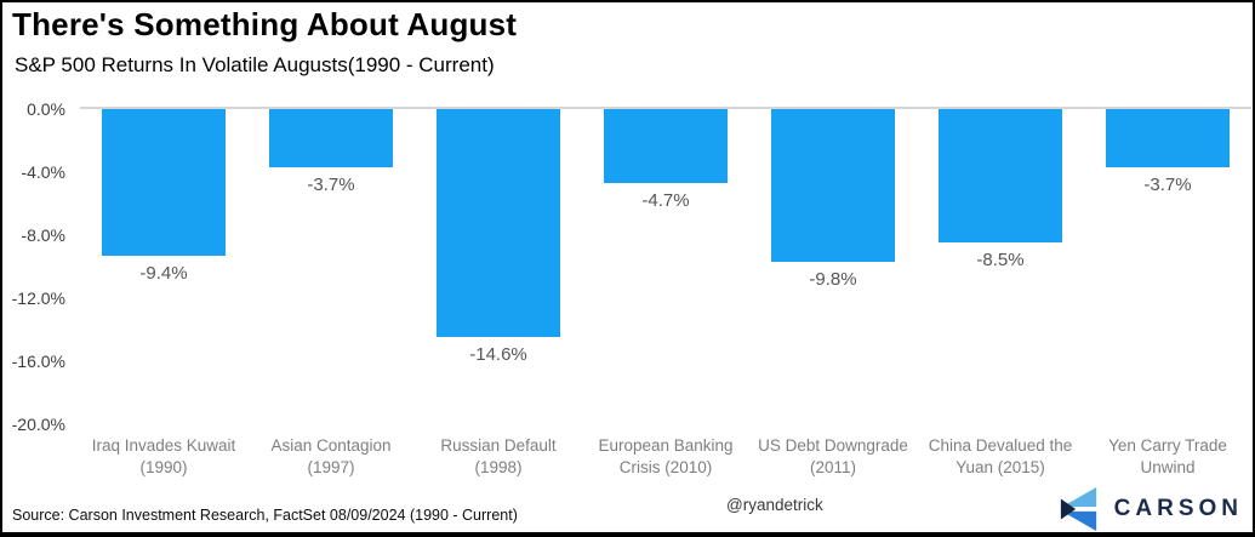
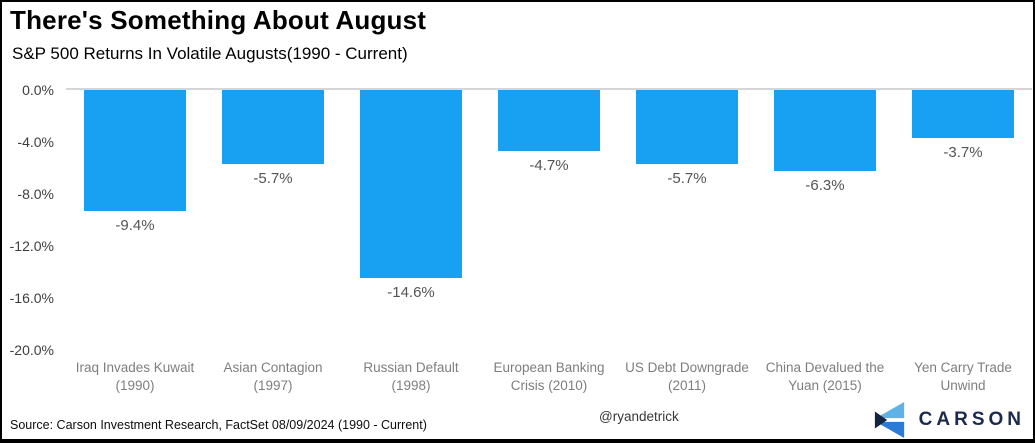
Asian Contagion (1997): -3.7% -> -5.7%
US Debt Downgrade (2011): -9.8% -> -5.7%
China Devalued the Yuan (2015): -8.5% -> -6.3%
